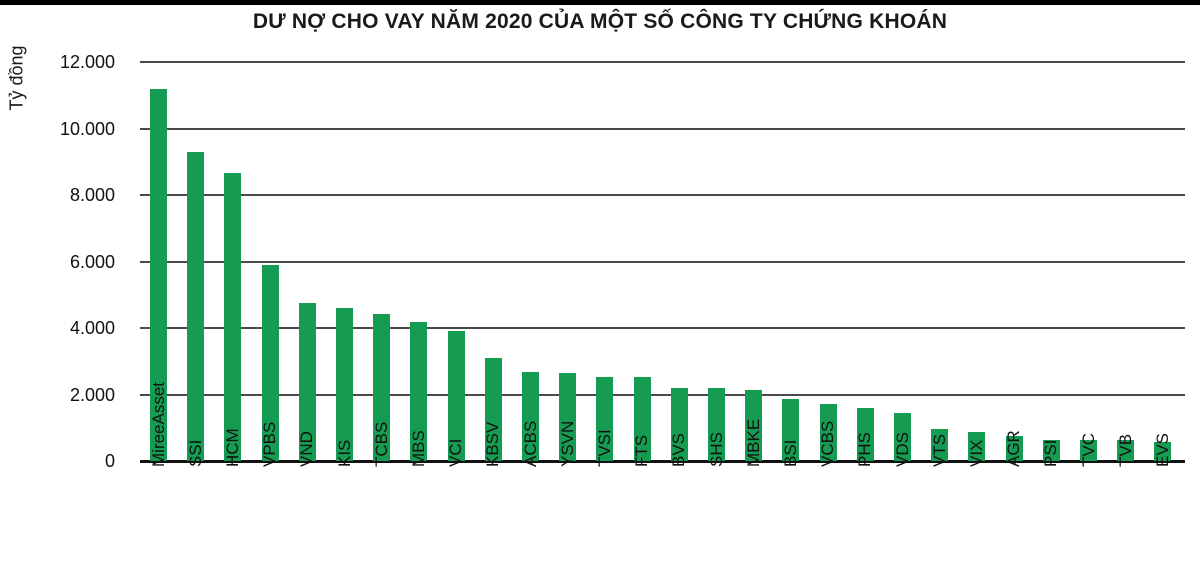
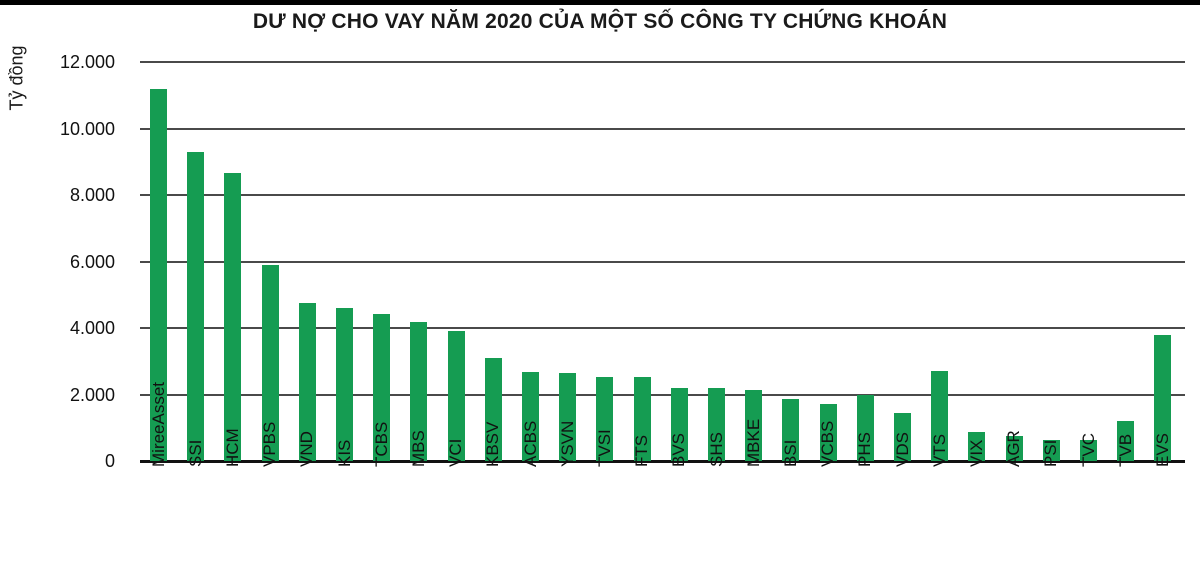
PHS: 1600 -> 2000
VTS: 1000 -> 2700
TVB: 600 -> 1200
EVS: 600 -> 3800
